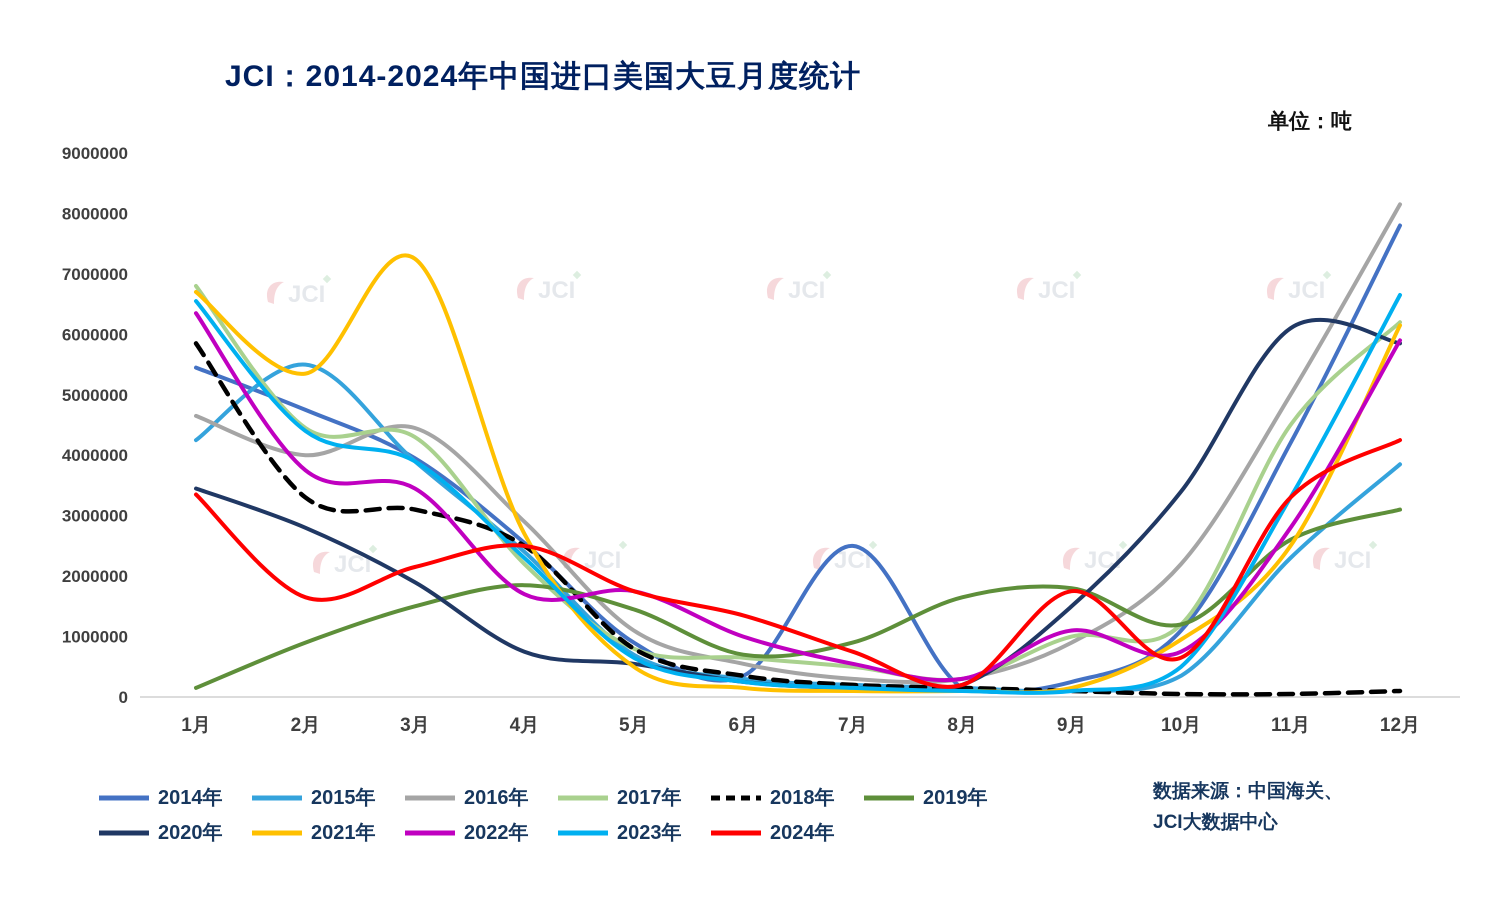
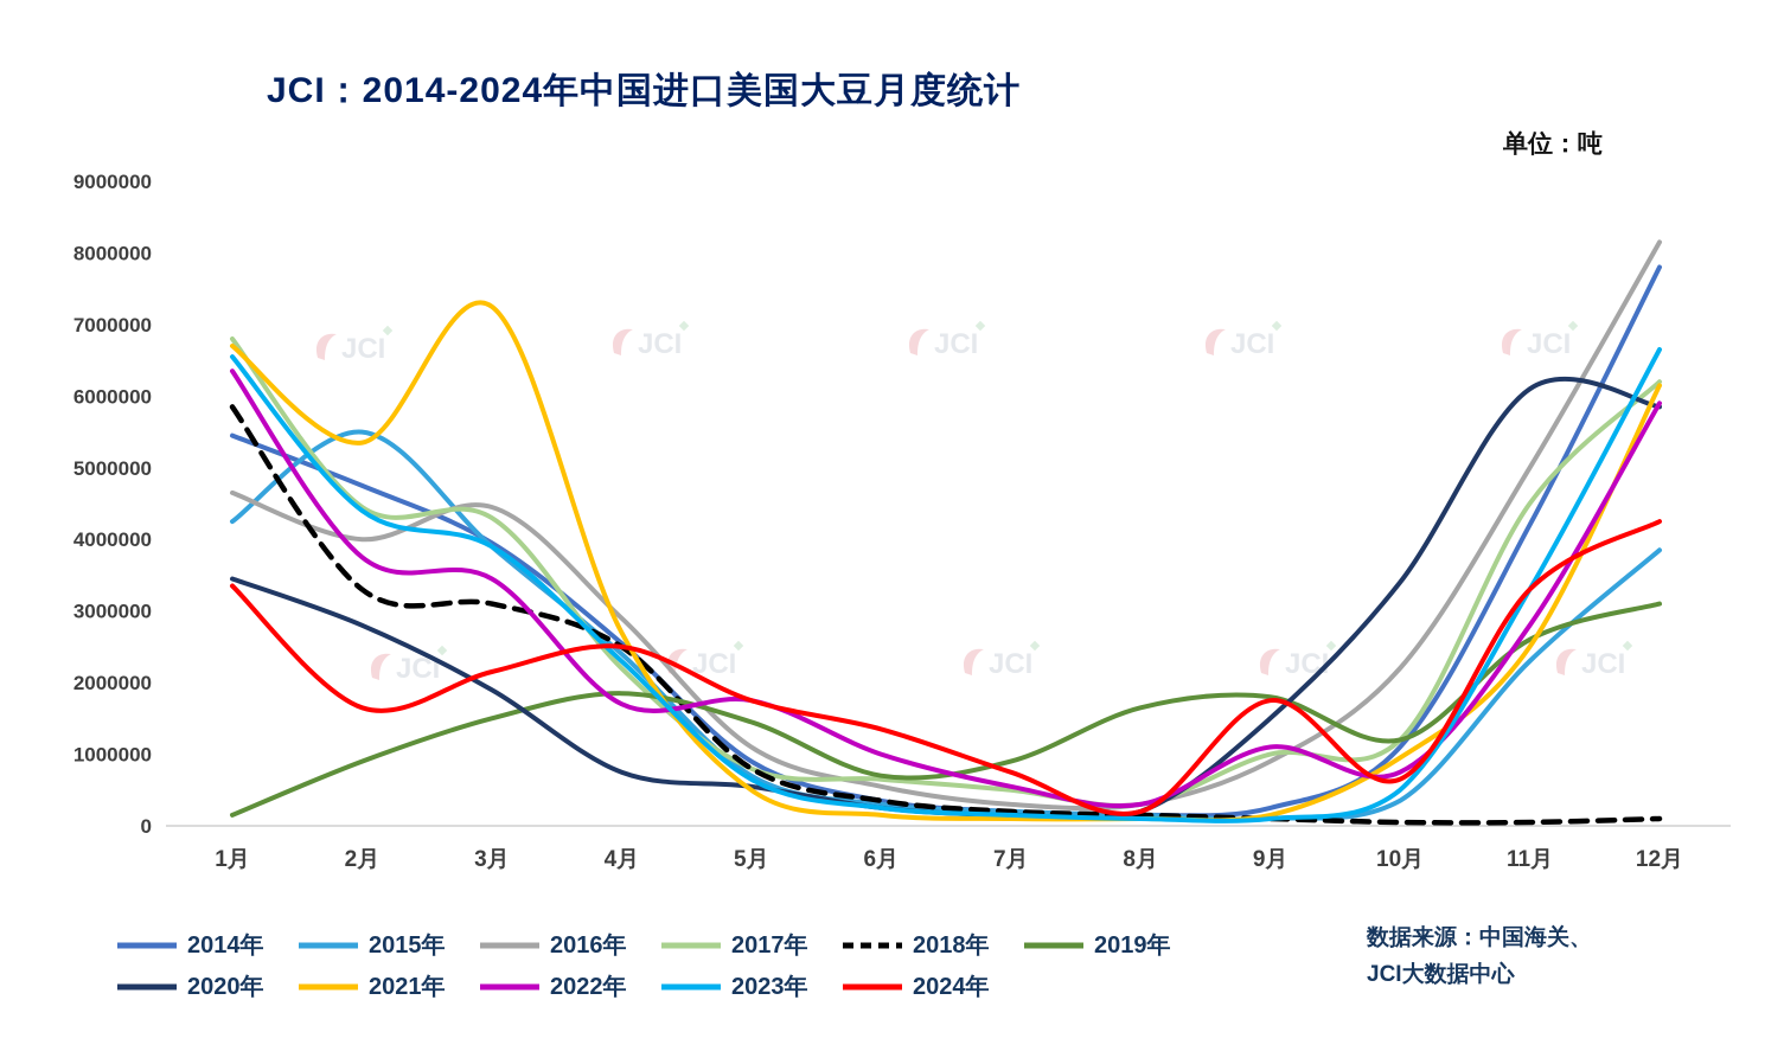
2014年/7月: 2500000 -> 200000
